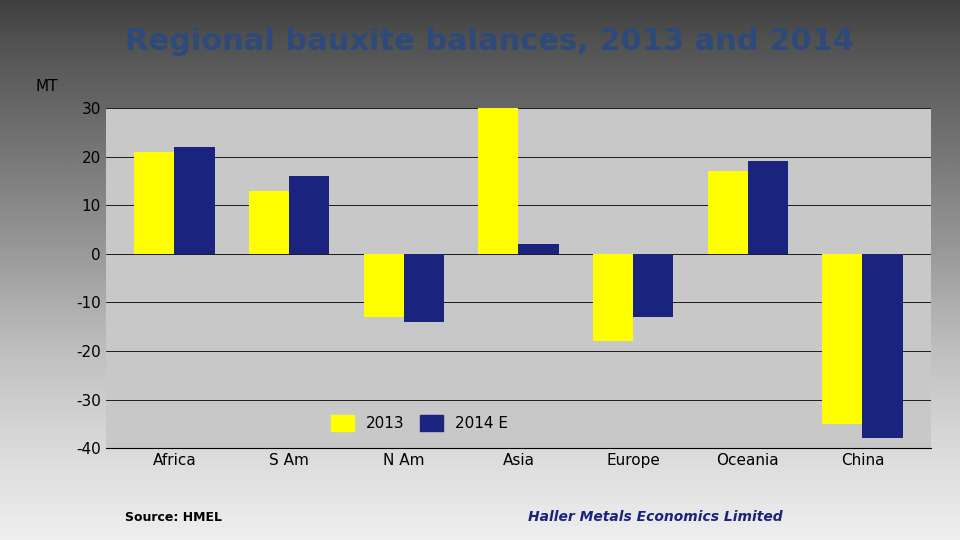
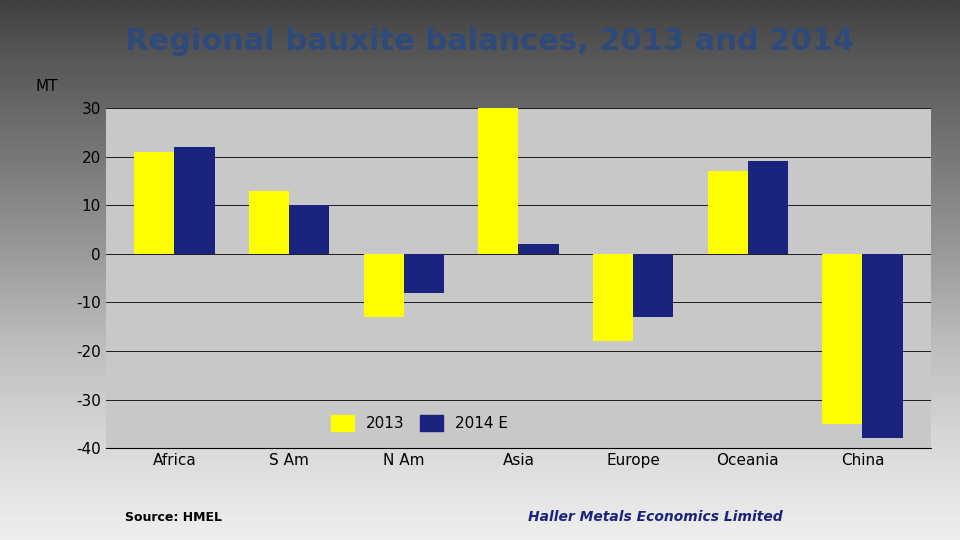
2014 E/S Am: 16 -> 10
2014 E/N Am: -14 -> -8
